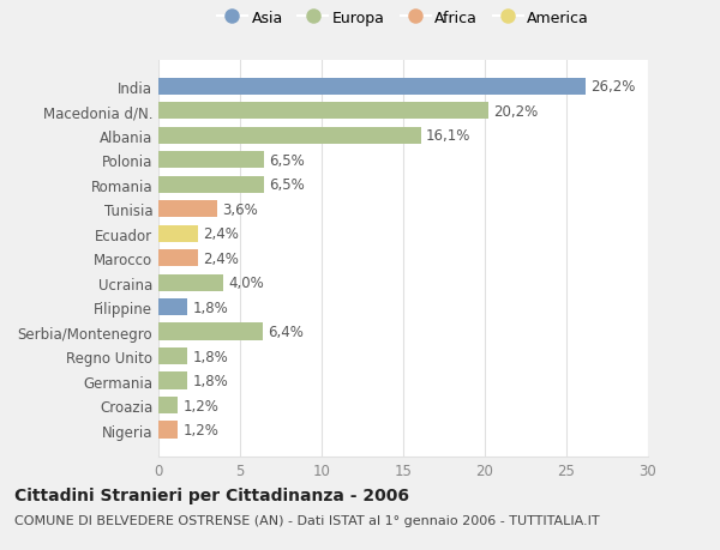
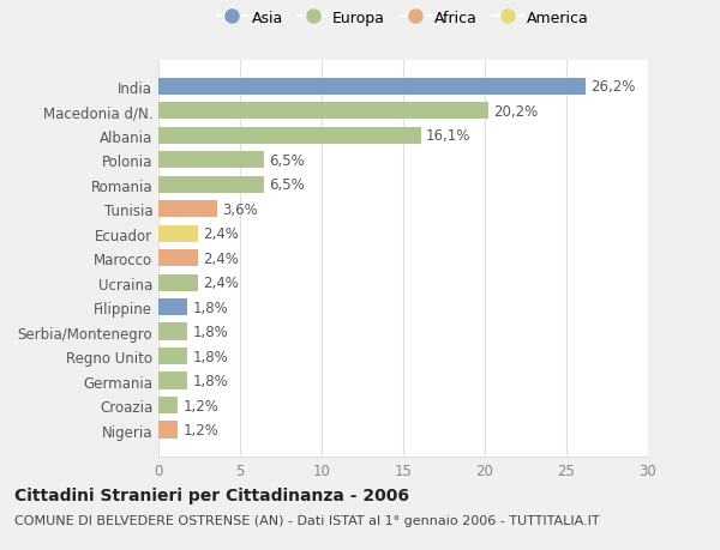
Ucraina: 4,0% -> 2,4%
Serbia/Montenegro: 6,4% -> 1,8%
